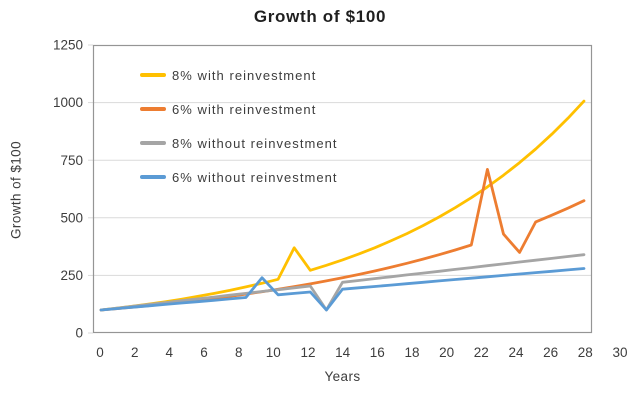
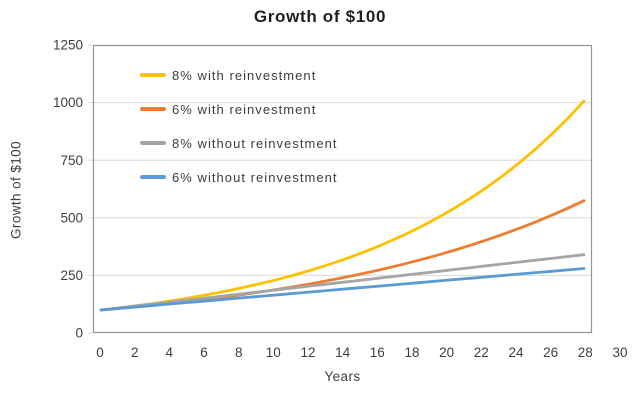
6% without reinvestment/10: 240 -> 160
8% with reinvestment/12: 370 -> 250
8% without reinvestment/14: 100 -> 210
6% without reinvestment/14: 100 -> 180
6% with reinvestment/24: 710 -> 400
6% with reinvestment/26: 350 -> 450
